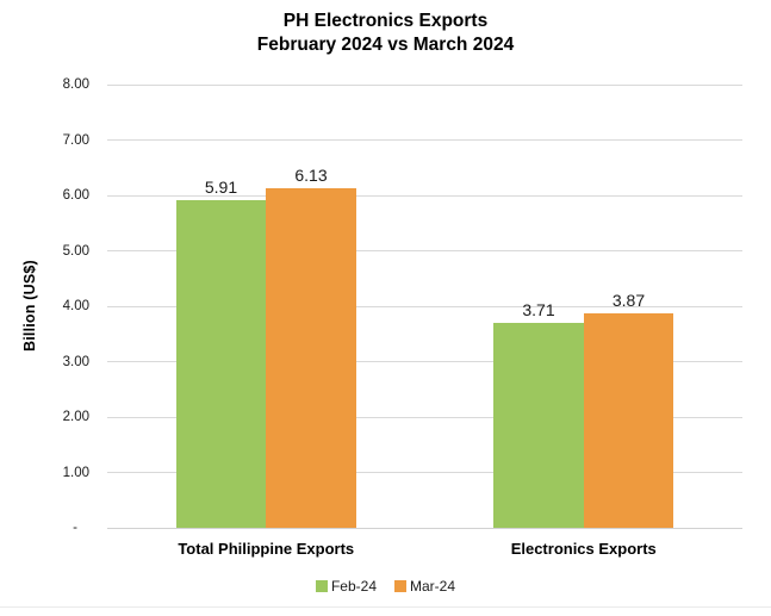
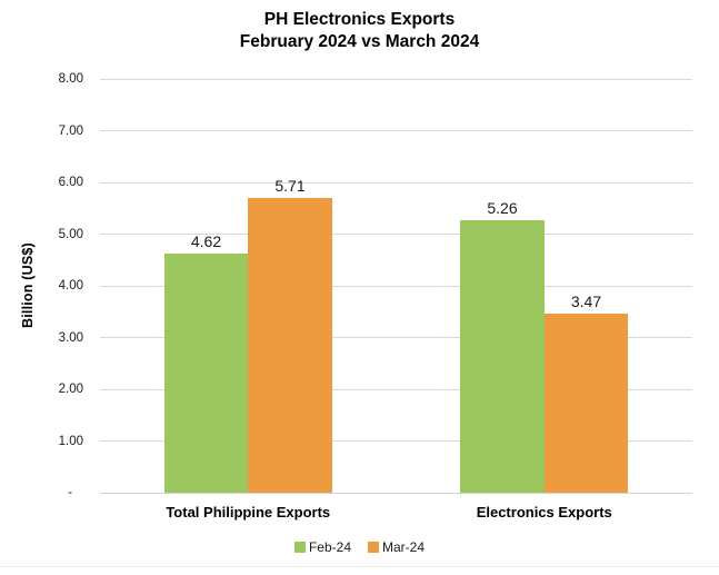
Feb-24/Total Philippine Exports: 5.91 -> 4.62
Mar-24/Total Philippine Exports: 6.13 -> 5.71
Feb-24/Electronics Exports: 3.71 -> 5.26
Mar-24/Electronics Exports: 3.87 -> 3.47
